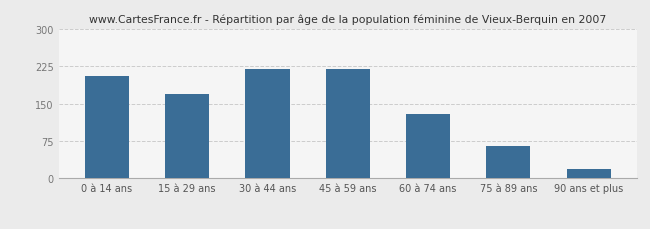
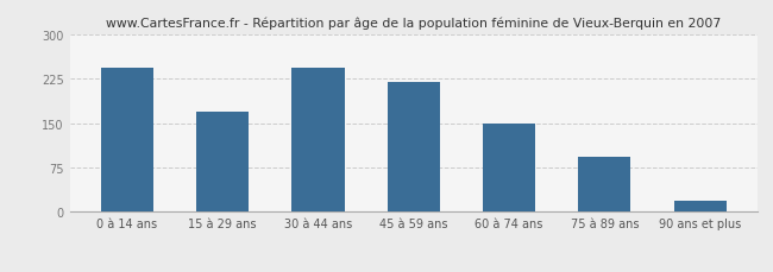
0 à 14 ans: 205 -> 243
30 à 44 ans: 220 -> 244
60 à 74 ans: 130 -> 150
75 à 89 ans: 65 -> 93
